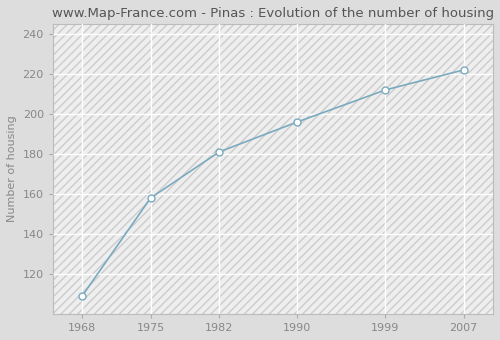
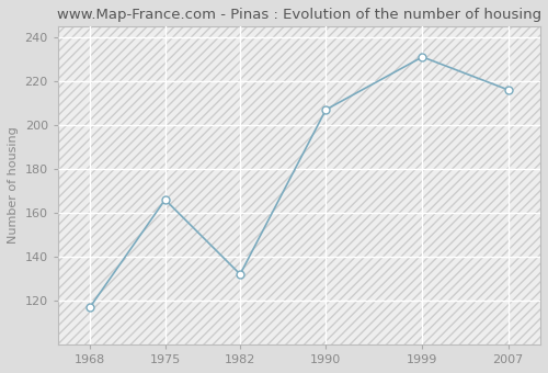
1968: 109 -> 117
1975: 158 -> 166
1982: 181 -> 132
1990: 196 -> 207
1999: 212 -> 231
2007: 222 -> 216
